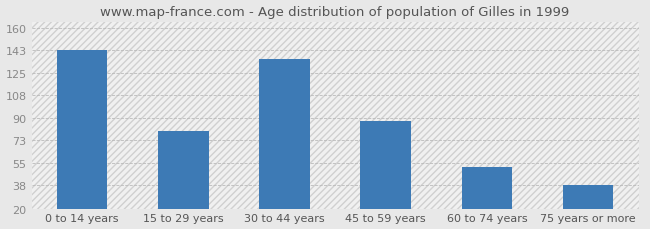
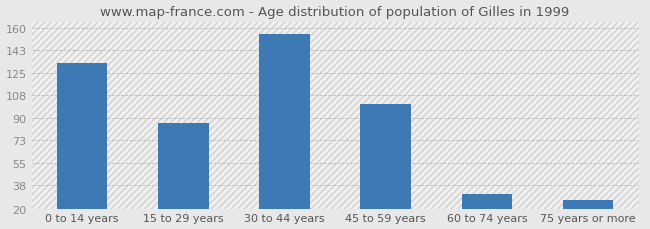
0 to 14 years: 143 -> 133
15 to 29 years: 80 -> 86
30 to 44 years: 136 -> 155
45 to 59 years: 88 -> 101
60 to 74 years: 52 -> 31
75 years or more: 38 -> 27
